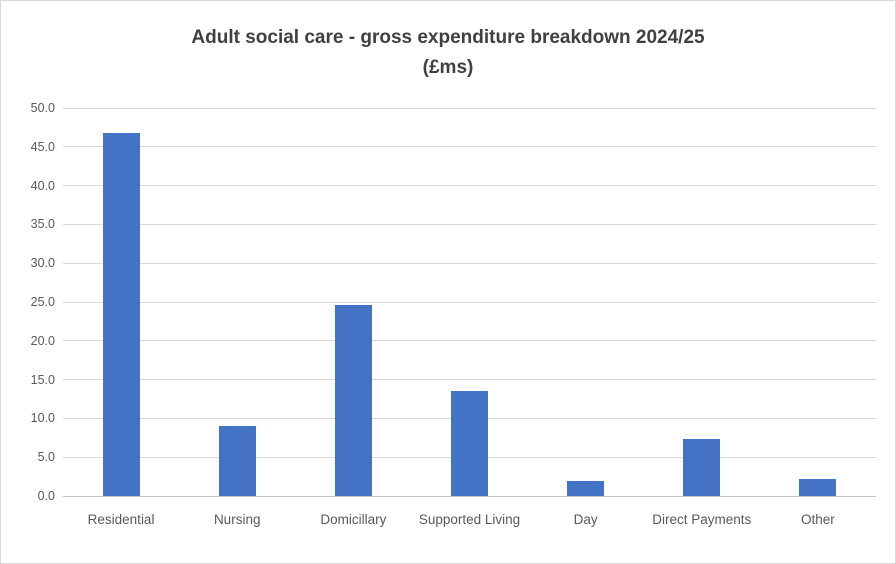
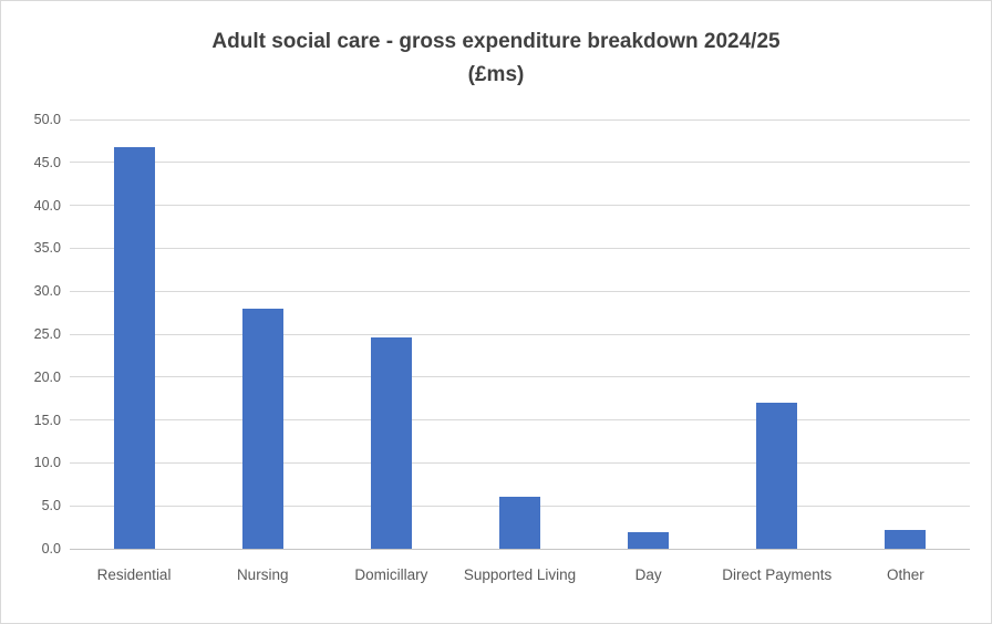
Nursing: 9 -> 28
Supported Living: 14 -> 6
Direct Payments: 7 -> 17
